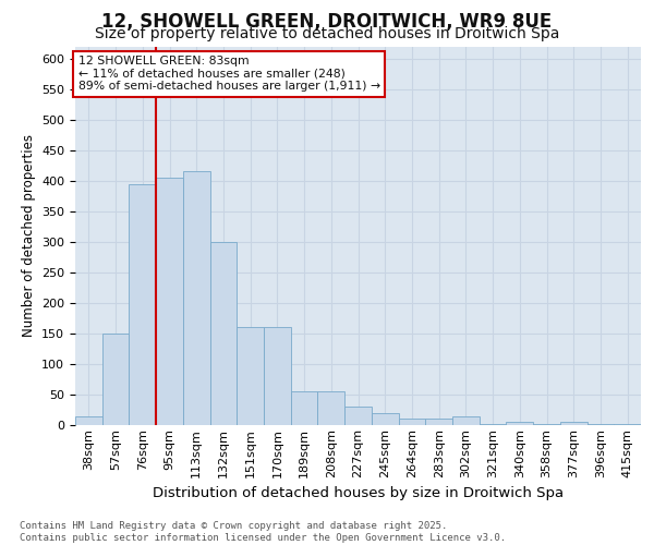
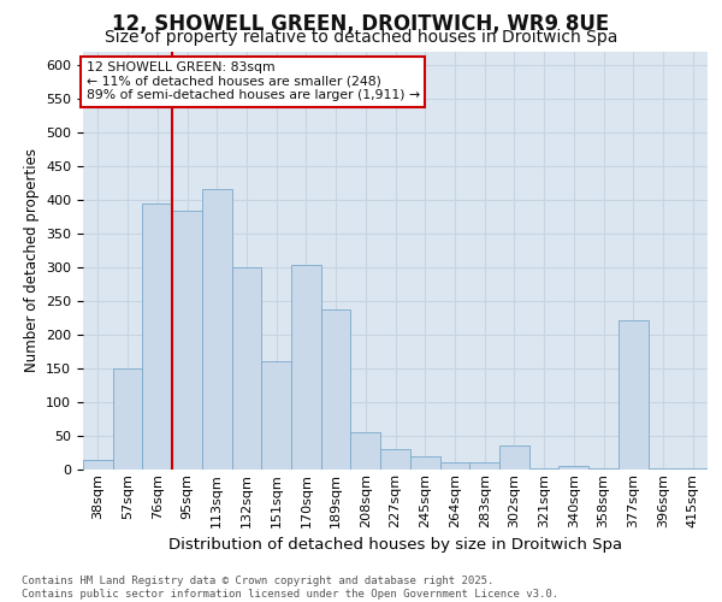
95sqm: 405 -> 384
170sqm: 160 -> 304
189sqm: 55 -> 238
302sqm: 15 -> 36
377sqm: 5 -> 222
